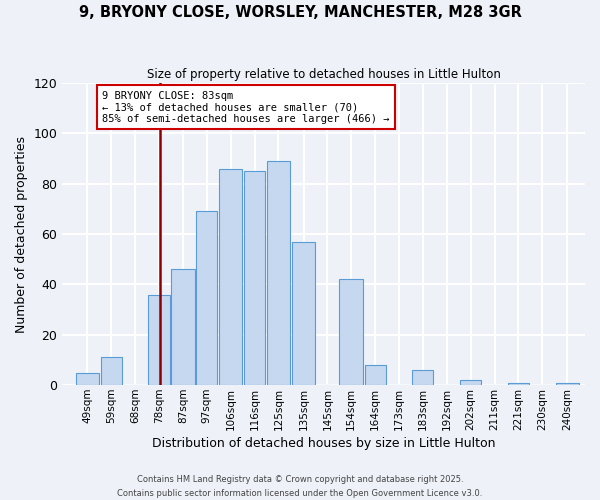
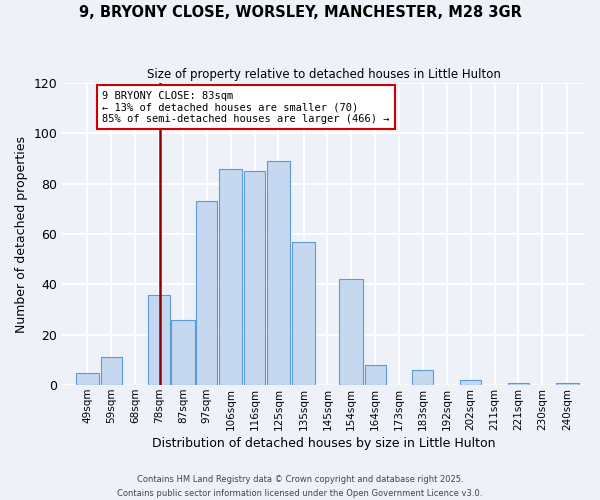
87sqm: 46 -> 26
97sqm: 69 -> 73
